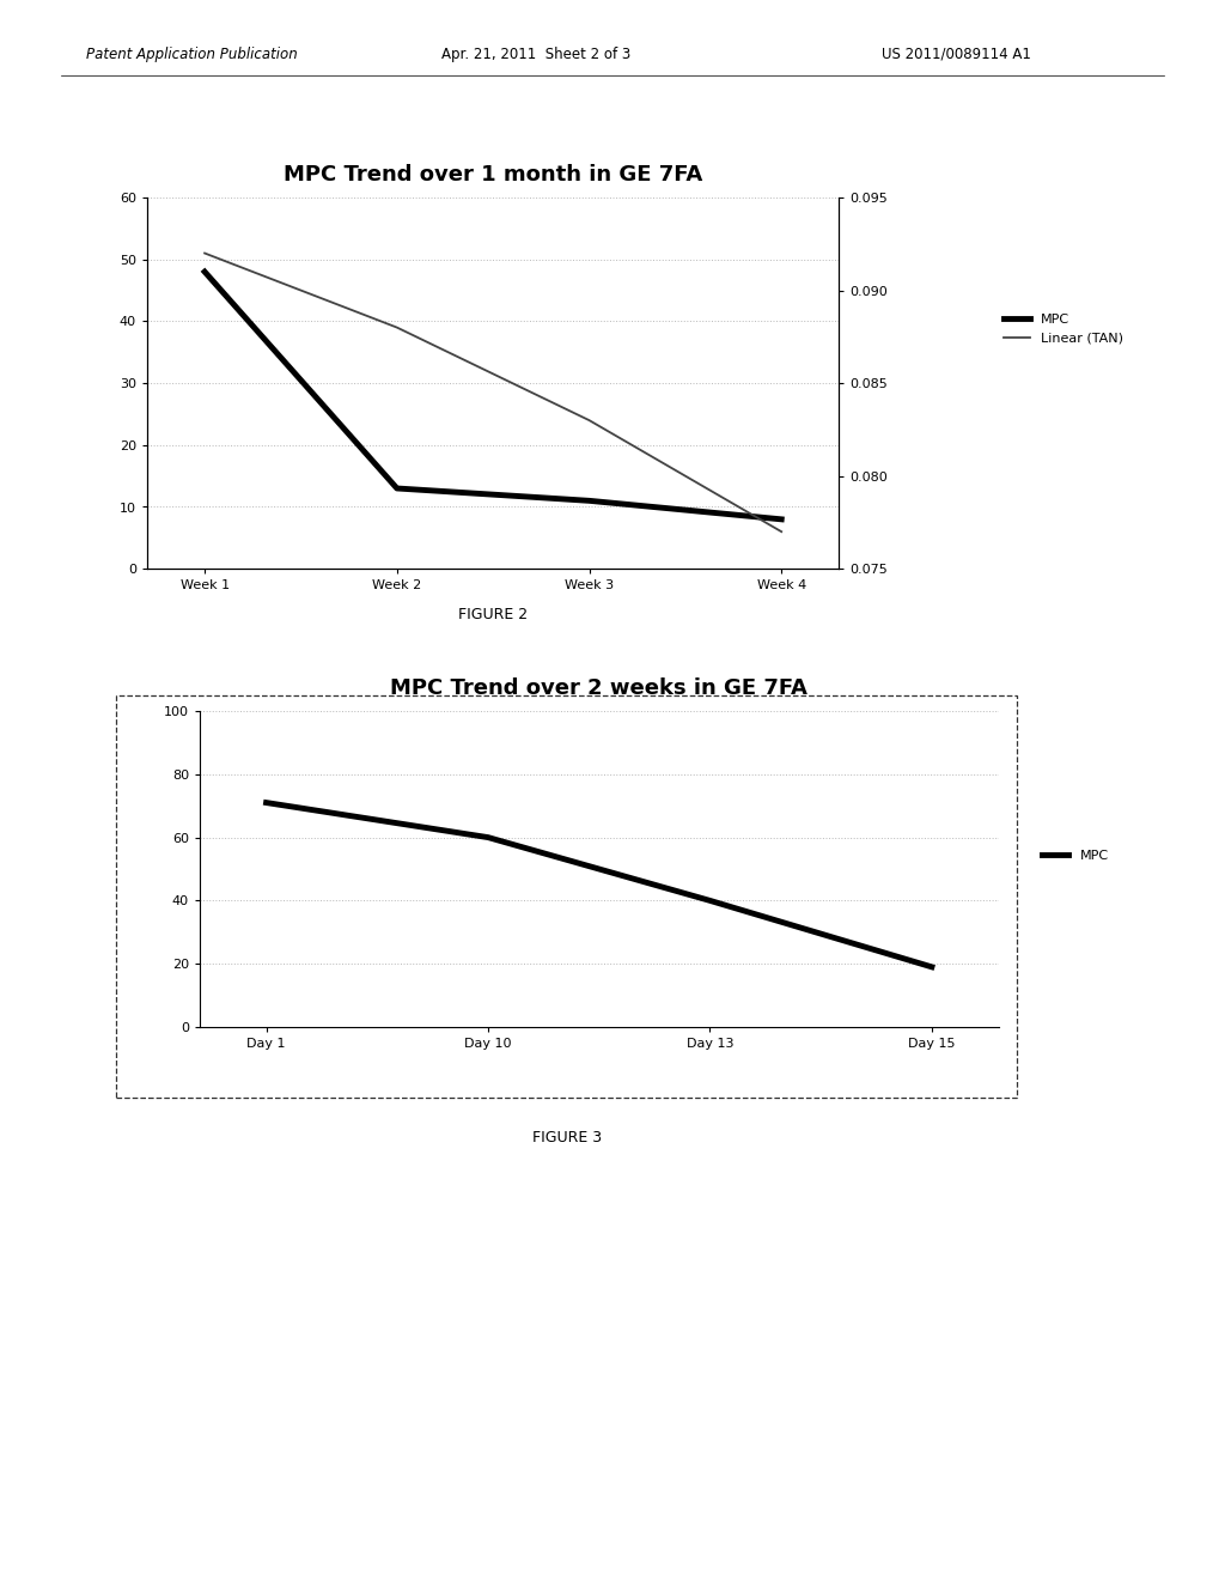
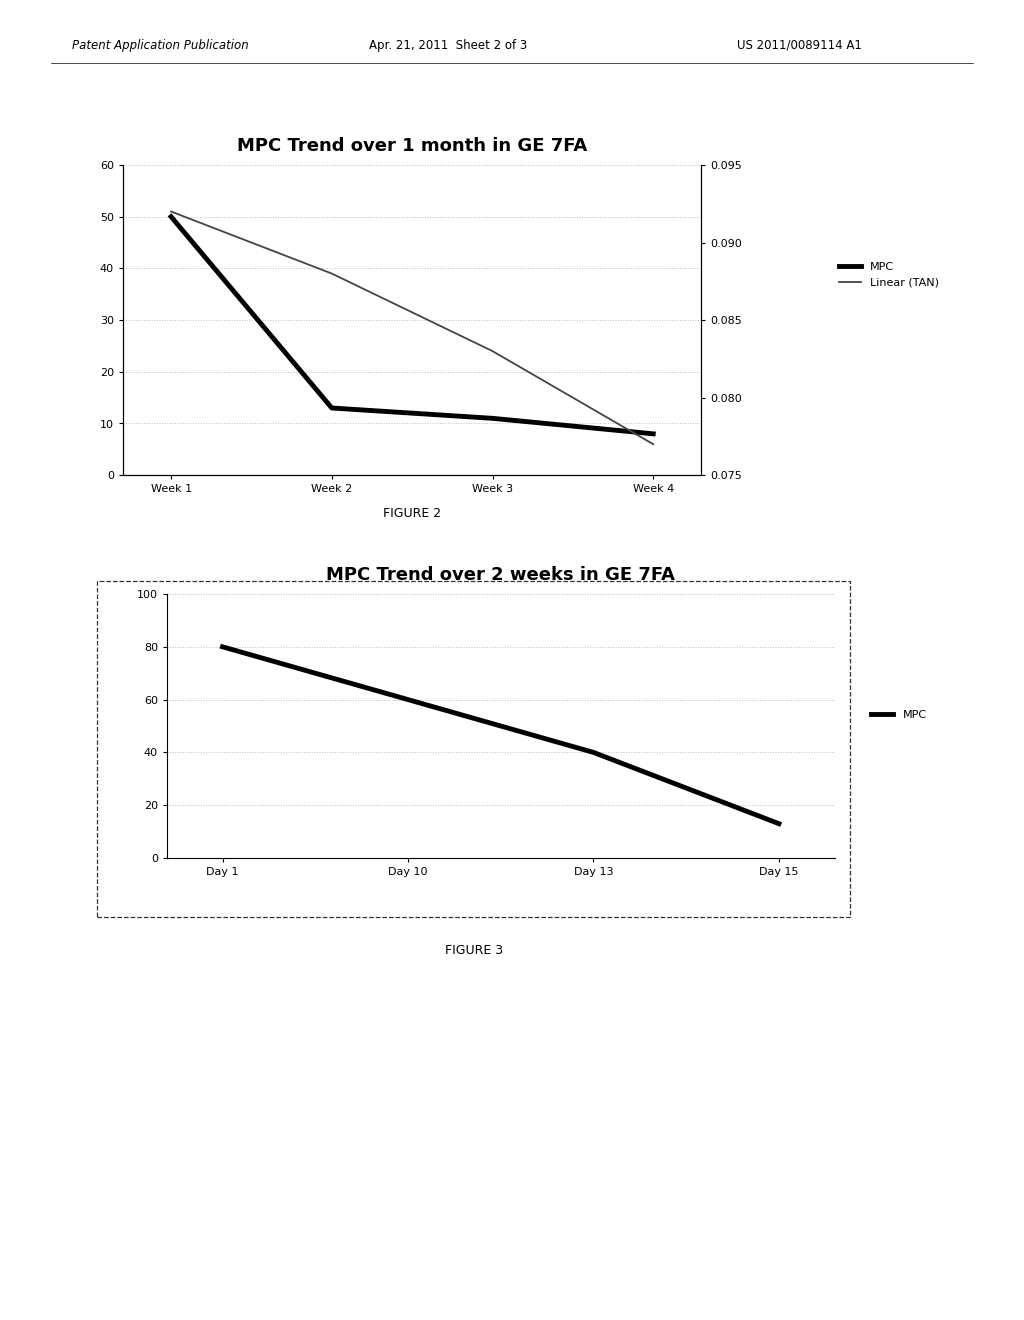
MPC Trend over 1 month in GE 7FA/MPC/Week 1: 48 -> 50
MPC Trend over 2 weeks in GE 7FA/Day 1: 71 -> 80
MPC Trend over 2 weeks in GE 7FA/Day 15: 19 -> 13
